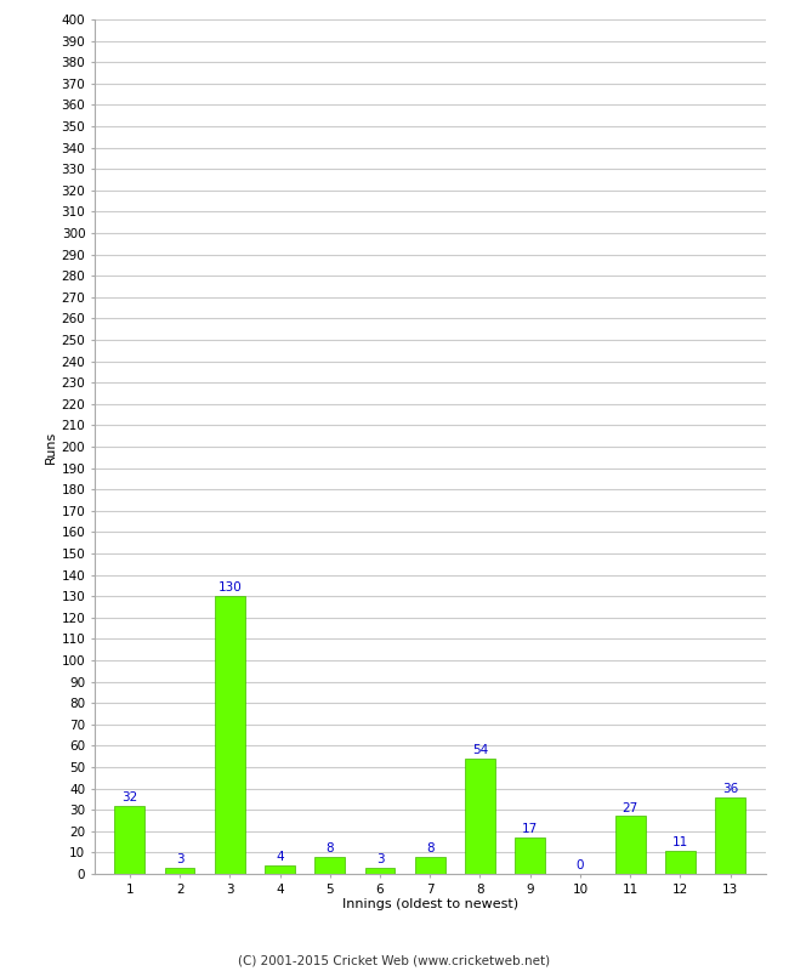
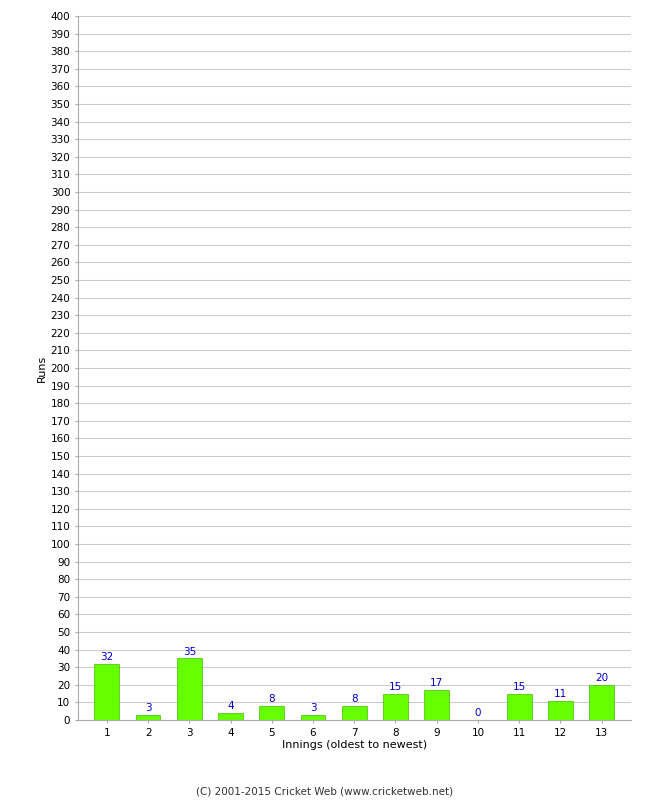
3: 130 -> 35
8: 54 -> 15
11: 27 -> 15
13: 36 -> 20
